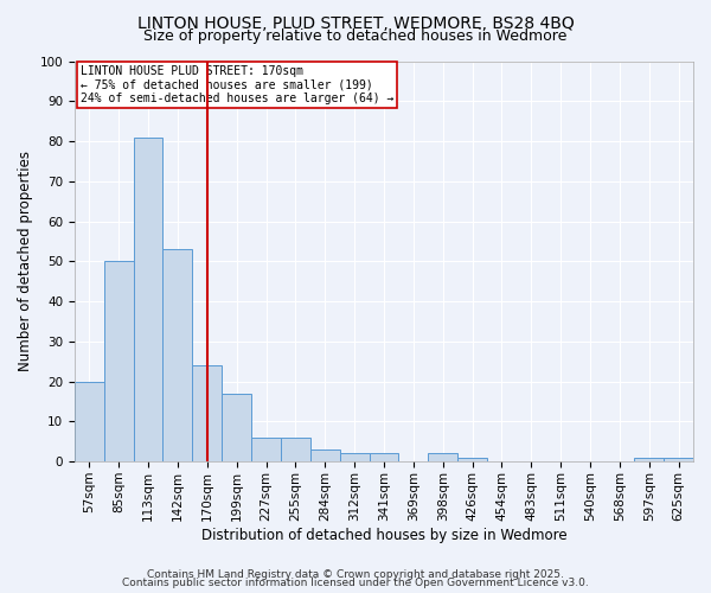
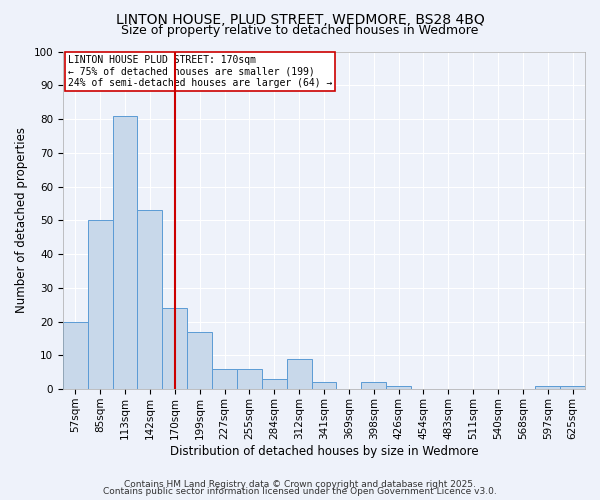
312sqm: 2 -> 9
